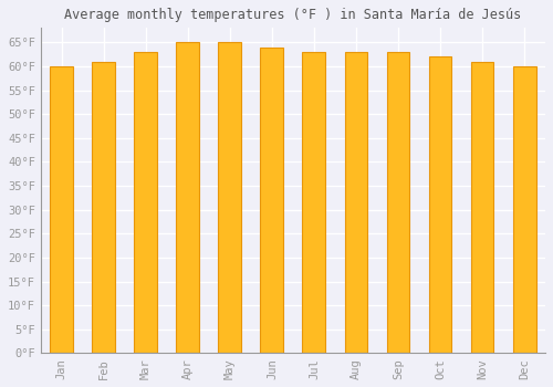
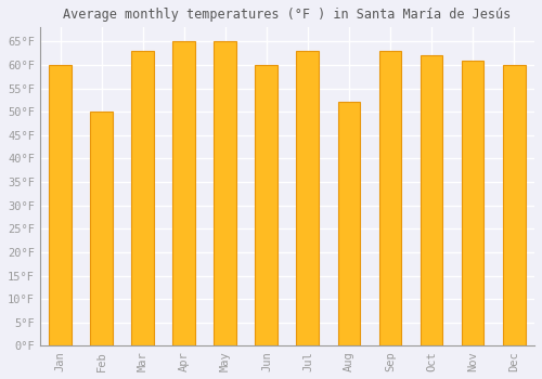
Feb: 61°F -> 50°F
Jun: 64°F -> 60°F
Aug: 63°F -> 52°F
